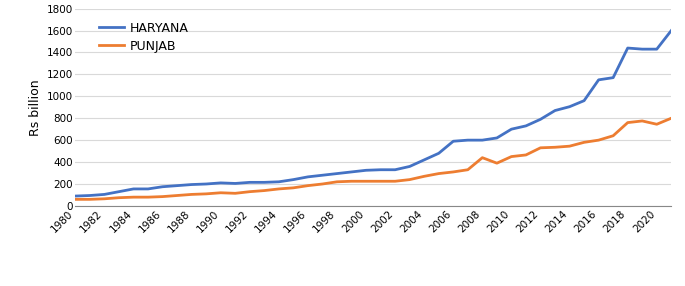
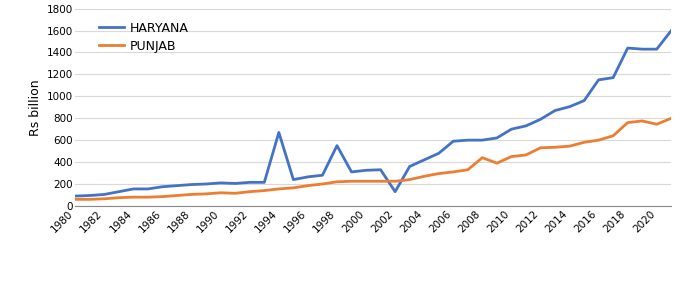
HARYANA/1994: 220 -> 670
HARYANA/1998: 300 -> 550
HARYANA/2002: 330 -> 130
